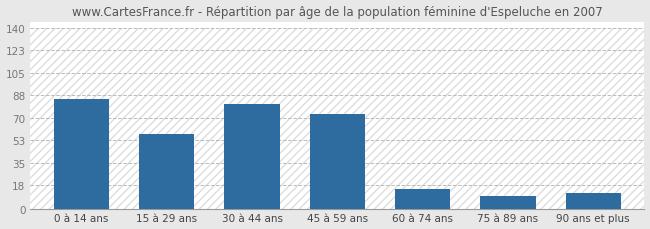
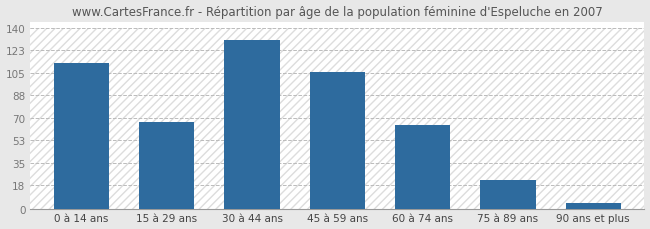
0 à 14 ans: 85 -> 113
15 à 29 ans: 58 -> 67
30 à 44 ans: 81 -> 131
45 à 59 ans: 73 -> 106
60 à 74 ans: 15 -> 65
75 à 89 ans: 10 -> 22
90 ans et plus: 12 -> 4
